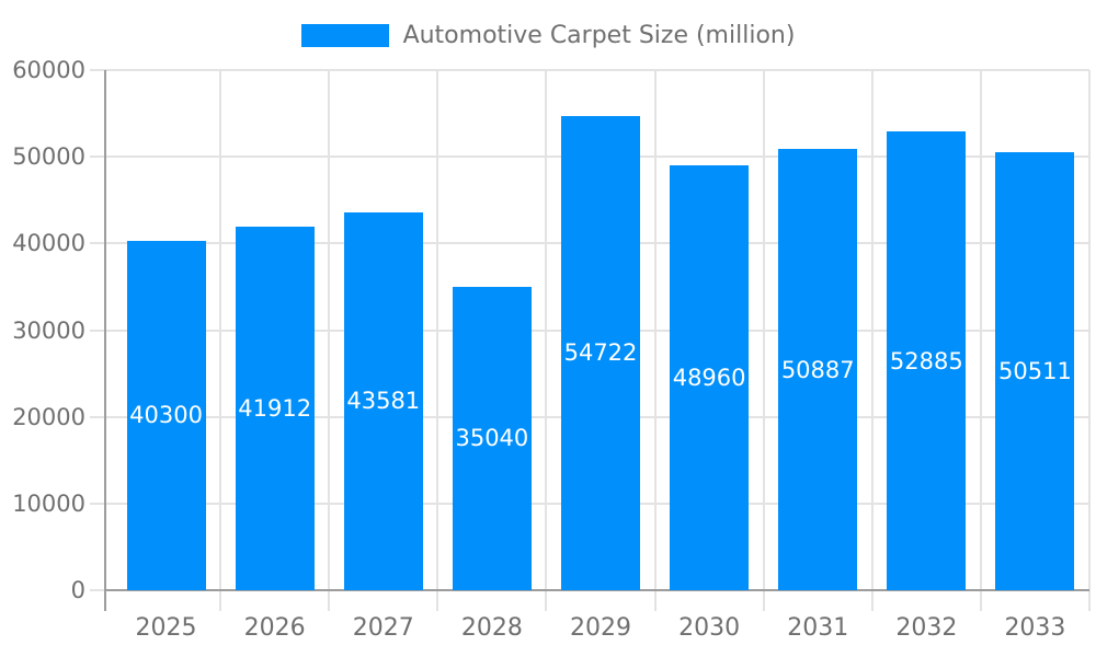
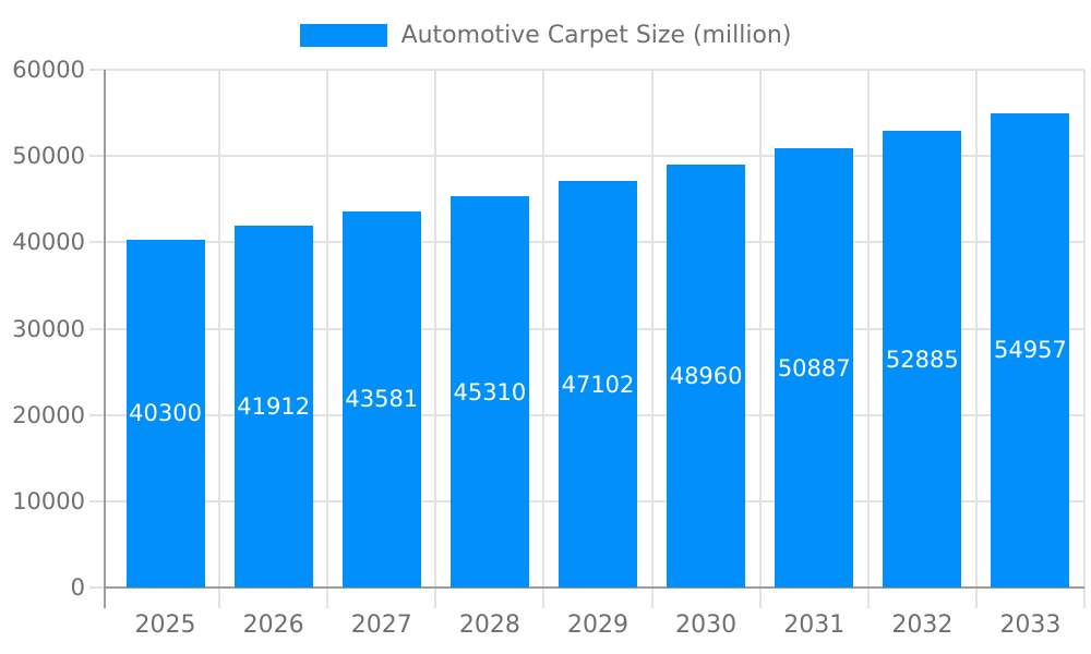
2028: 35040 -> 45310
2029: 54722 -> 47102
2033: 50511 -> 54957
